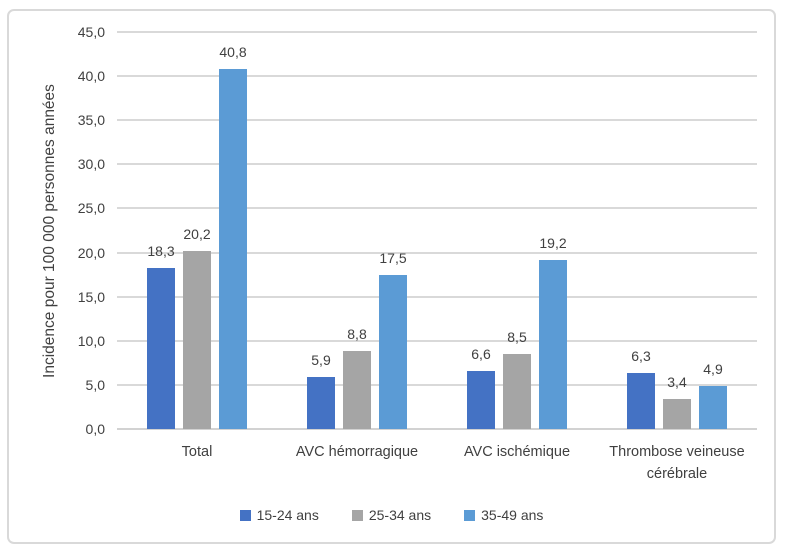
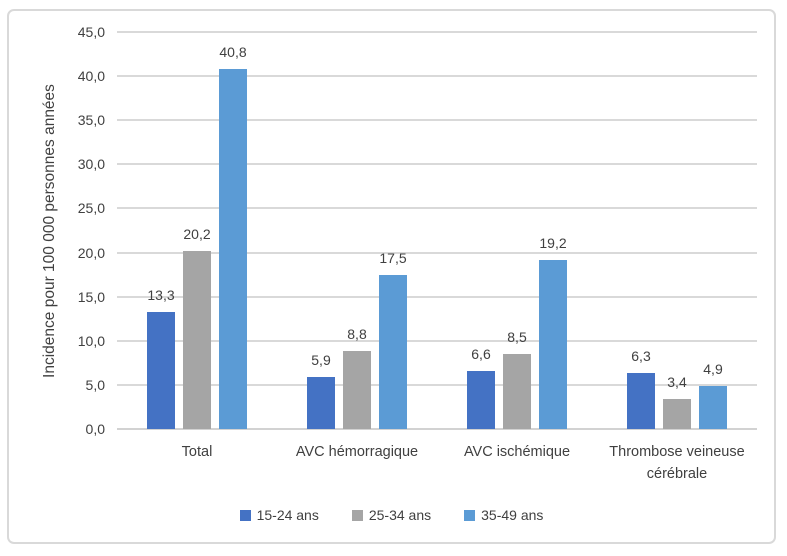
15-24 ans/Total: 18,3 -> 13,3
